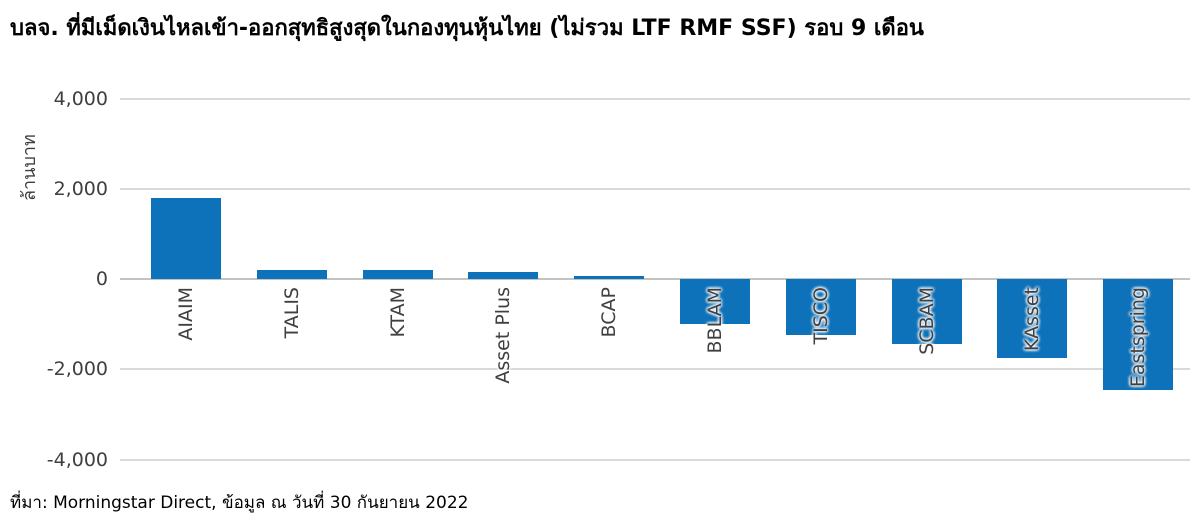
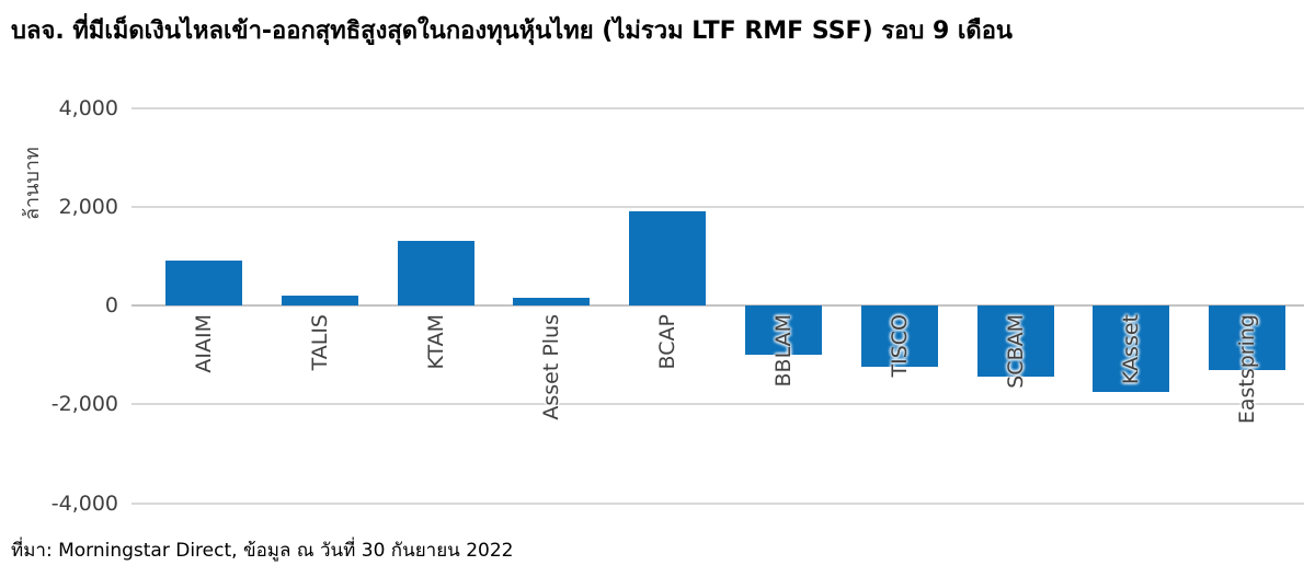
AIAIM: 1800 -> 900
KTAM: 200 -> 1300
BCAP: 100 -> 1900
Eastspring: -2400 -> -1300
